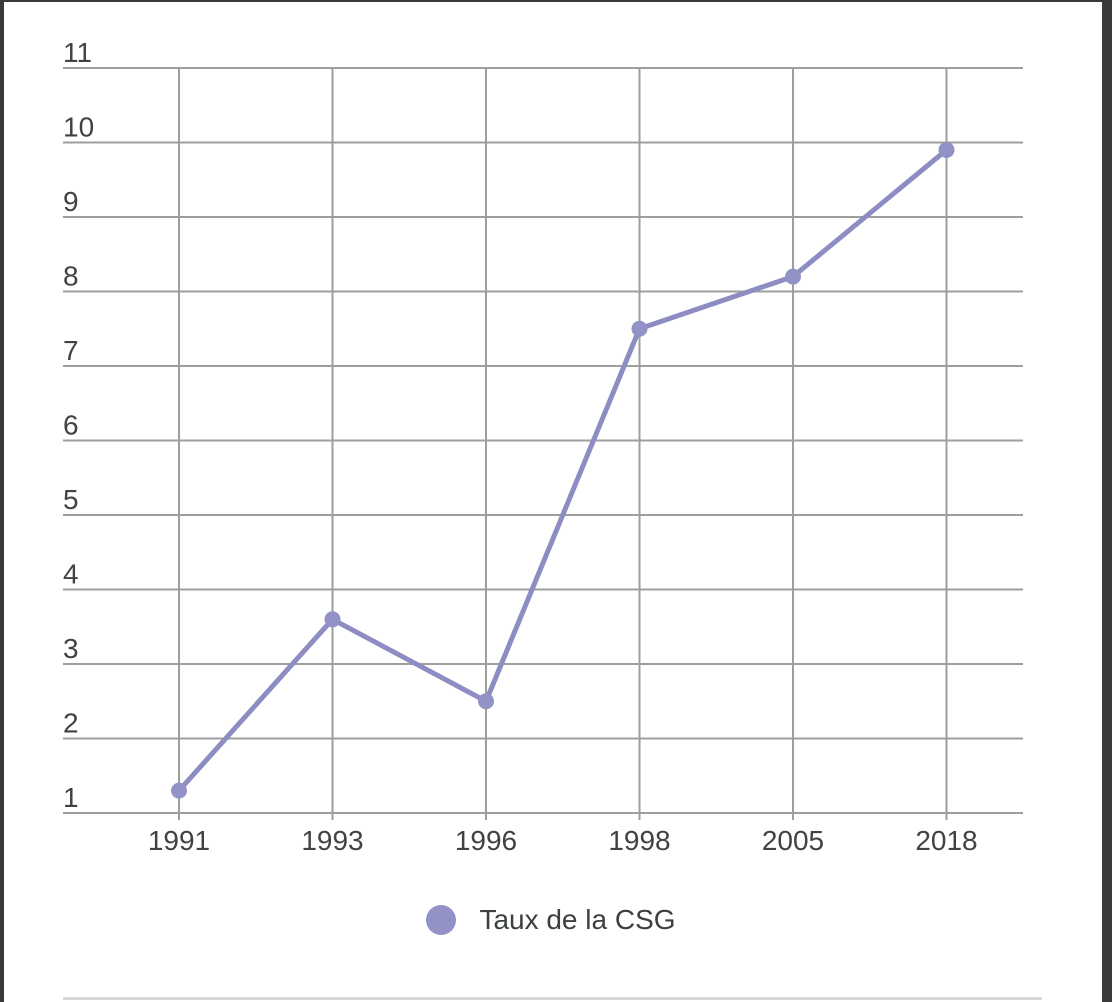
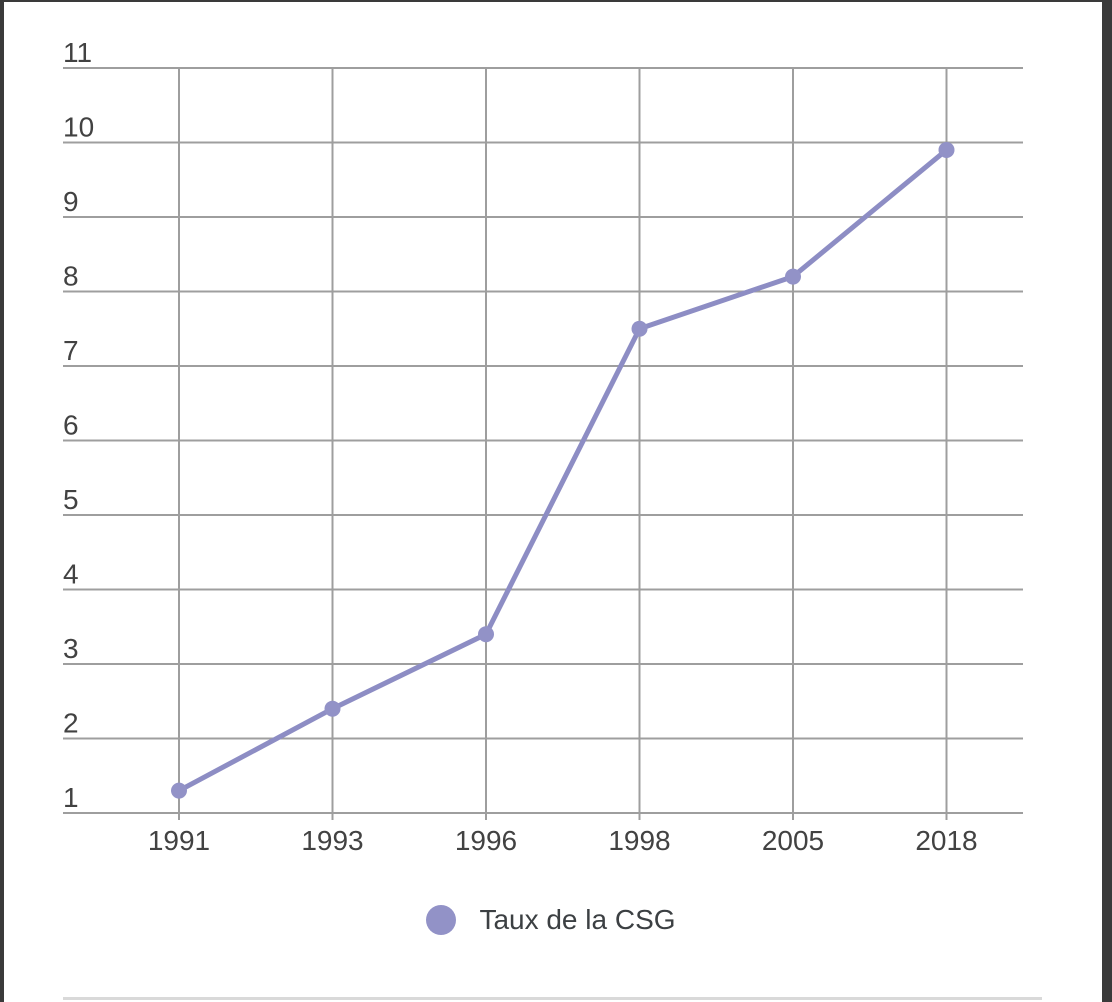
1993: 3.6 -> 2.4
1996: 2.5 -> 3.4
